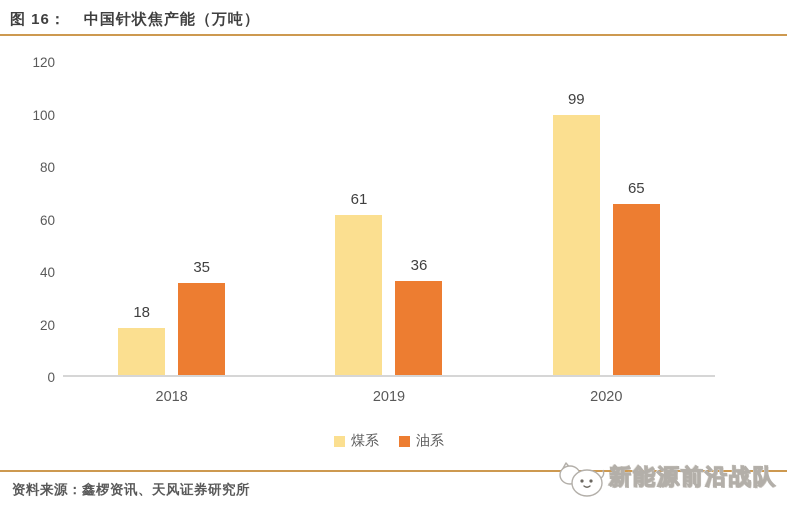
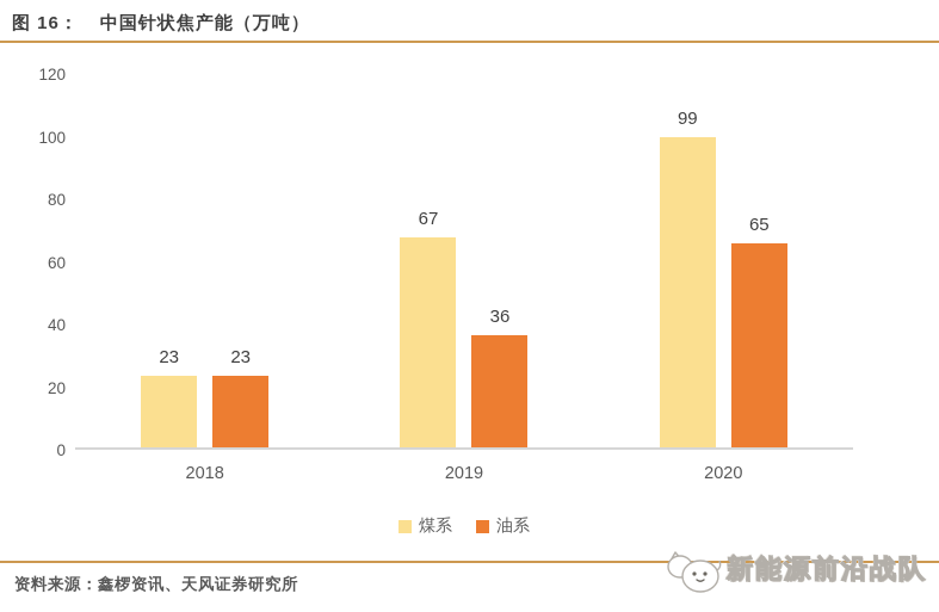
煤系/2018: 18 -> 23
油系/2018: 35 -> 23
煤系/2019: 61 -> 67
